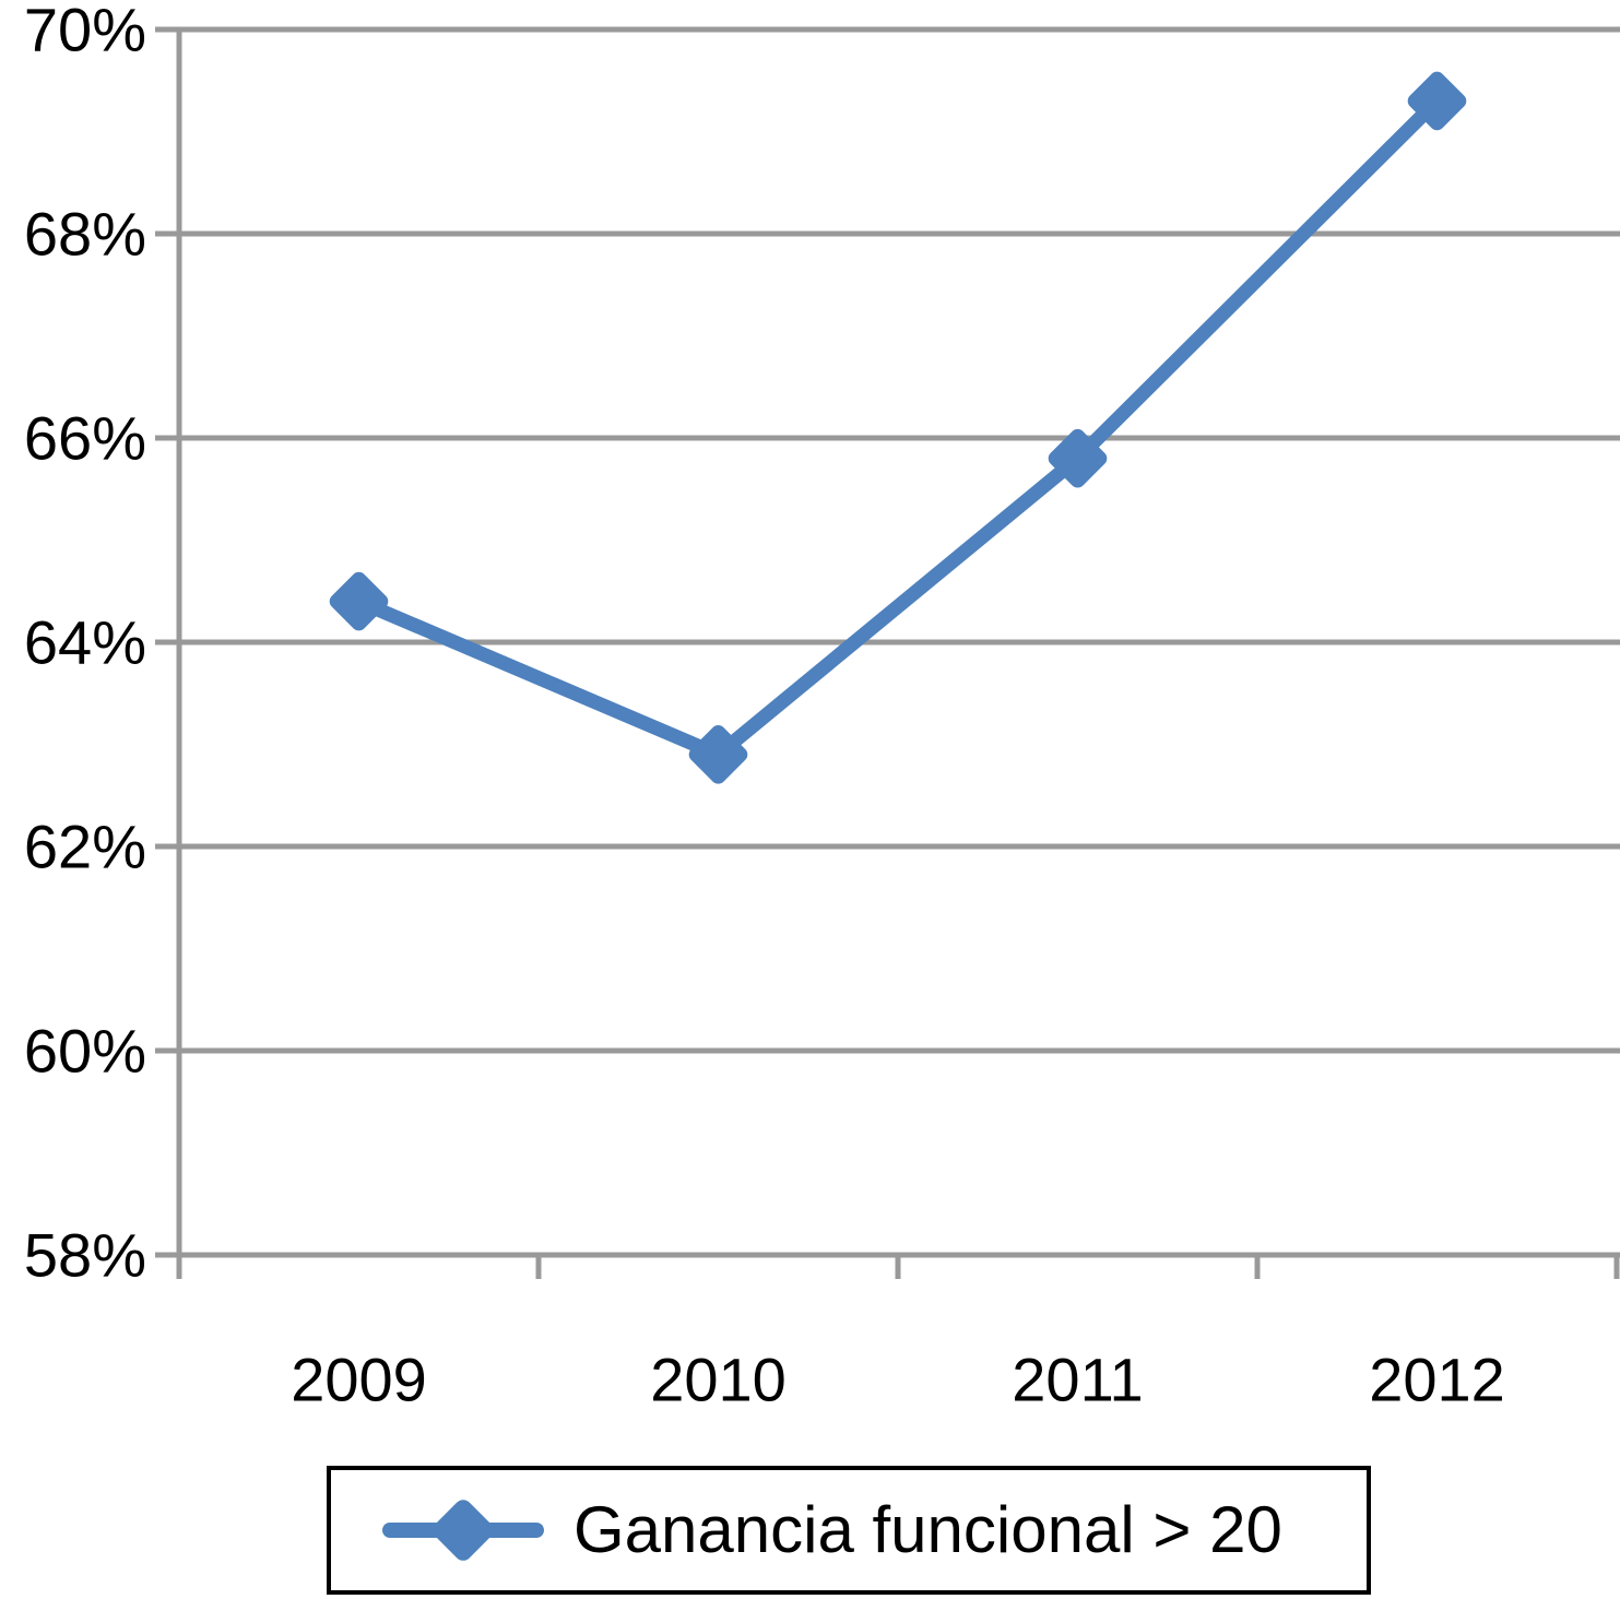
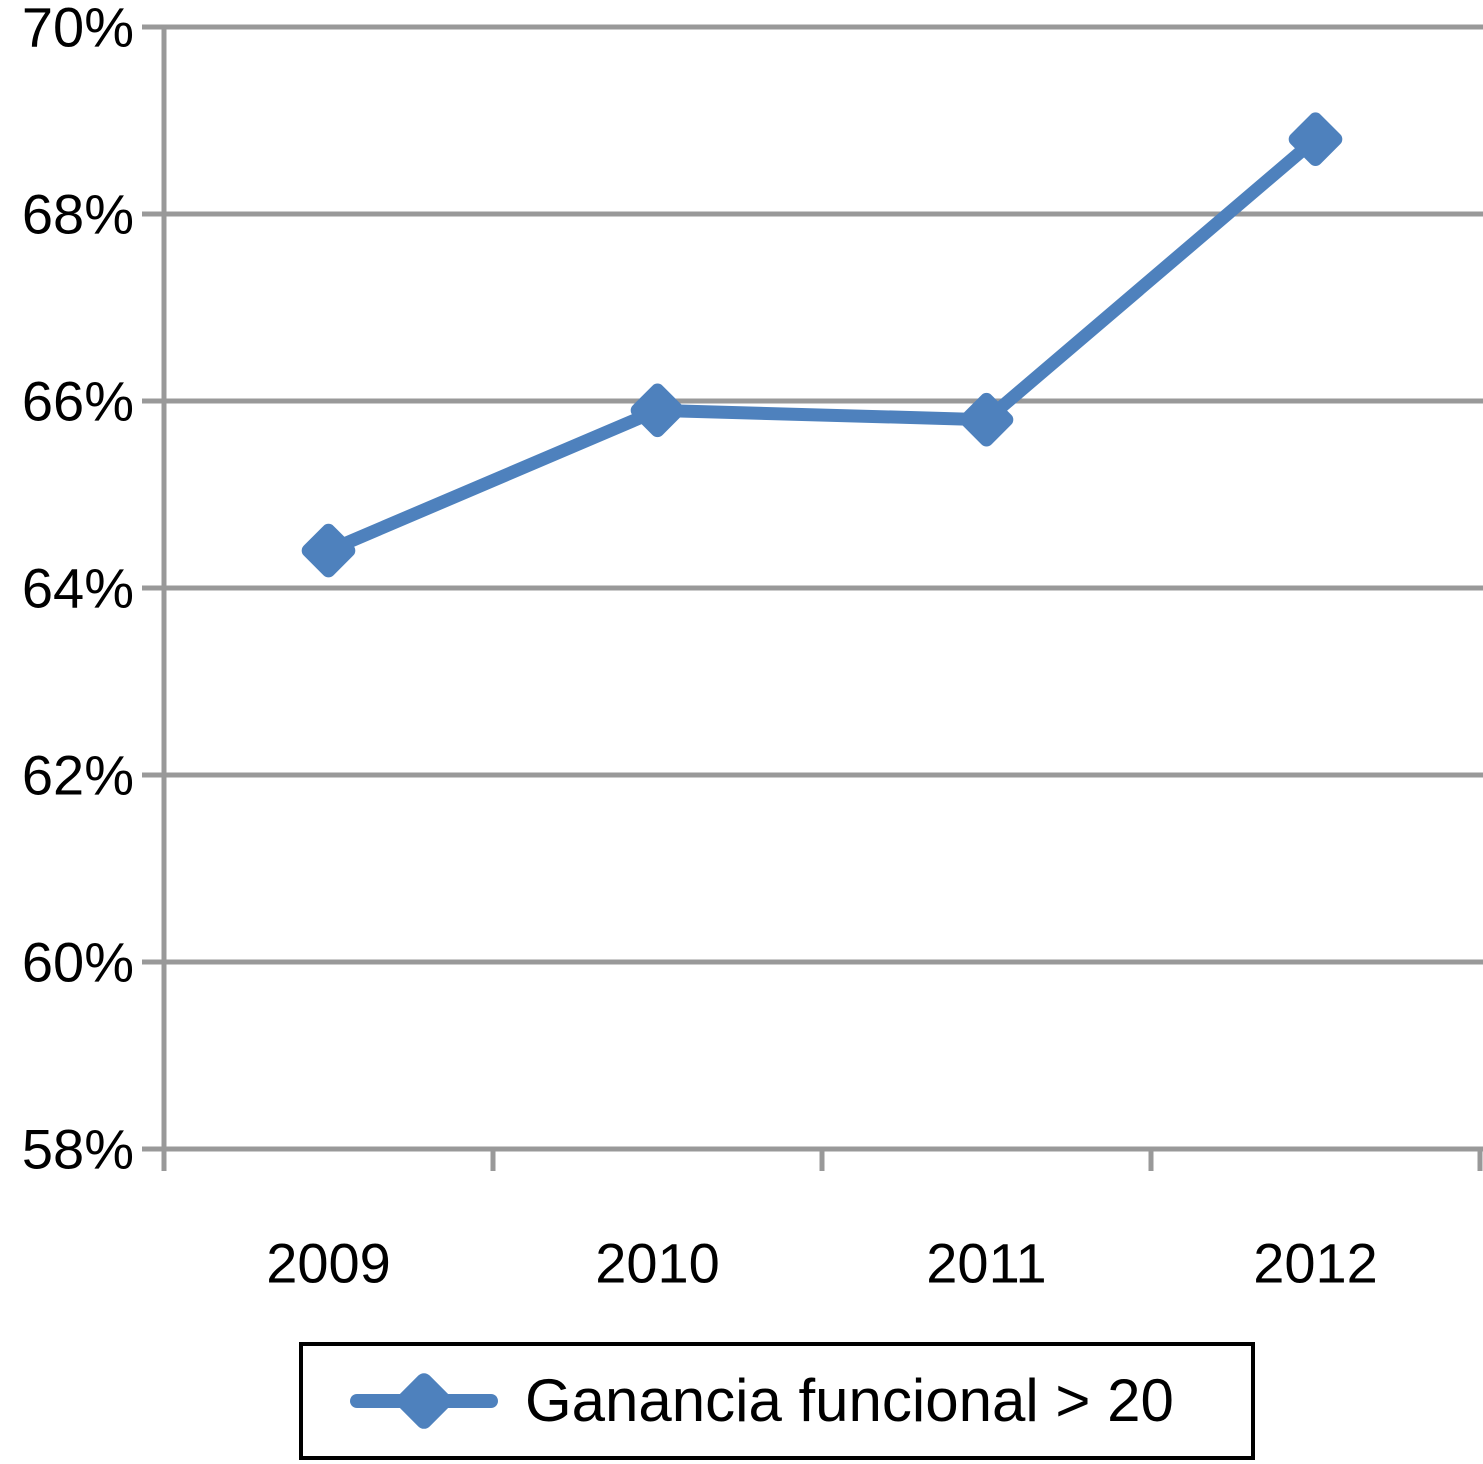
2010: 62.9% -> 65.9%
2012: 69.3% -> 68.8%
